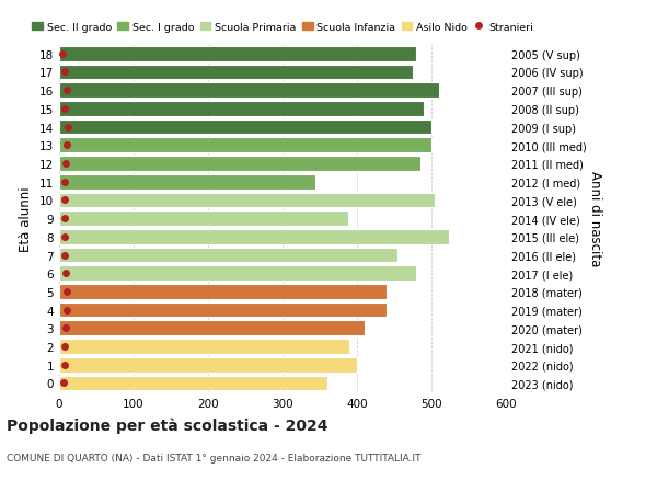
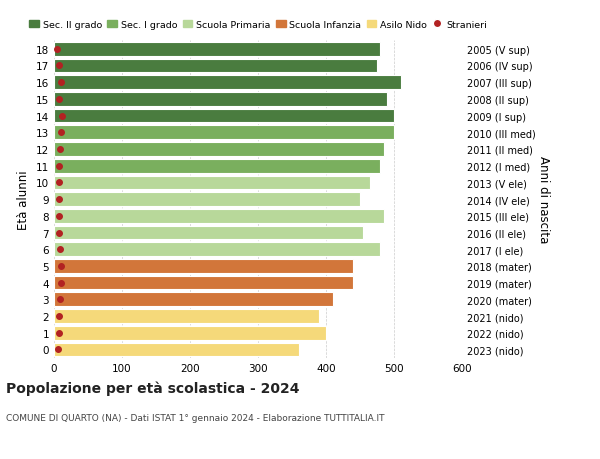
11: 344 -> 480
10: 504 -> 465
9: 388 -> 450
8: 524 -> 485
